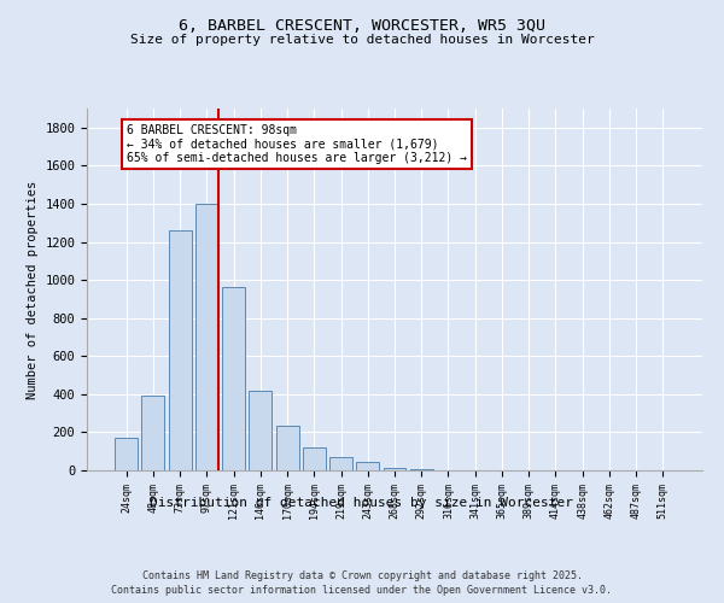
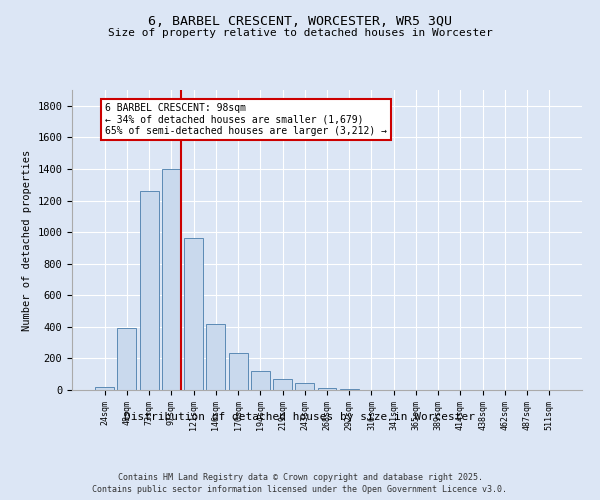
24sqm: 170 -> 20
